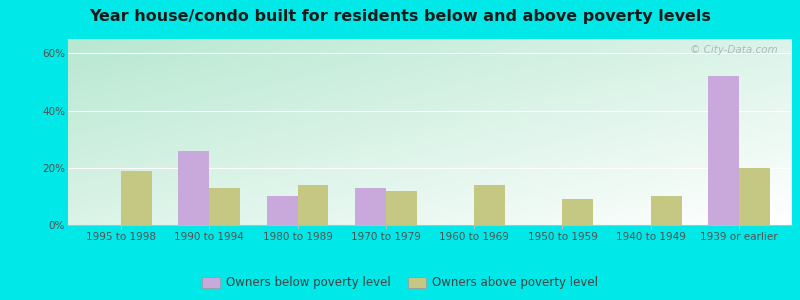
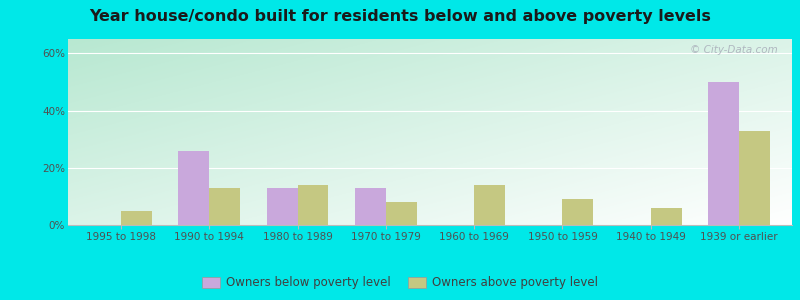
Owners above poverty level/1995 to 1998: 19% -> 5%
Owners below poverty level/1980 to 1989: 10% -> 13%
Owners above poverty level/1970 to 1979: 12% -> 8%
Owners above poverty level/1940 to 1949: 10% -> 6%
Owners below poverty level/1939 or earlier: 52% -> 50%
Owners above poverty level/1939 or earlier: 20% -> 33%
